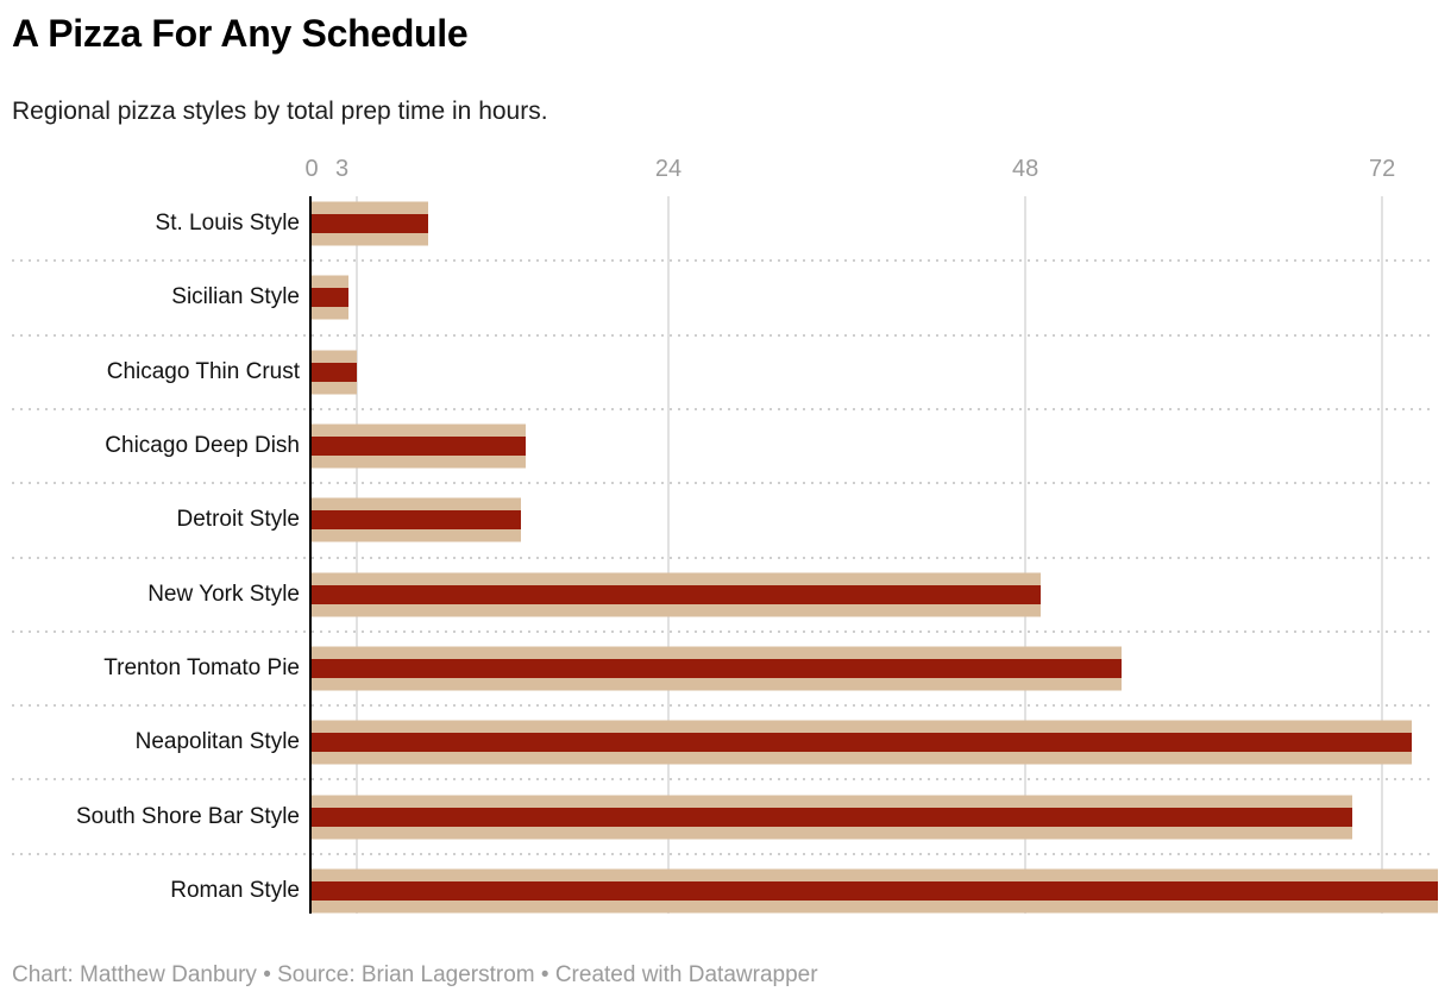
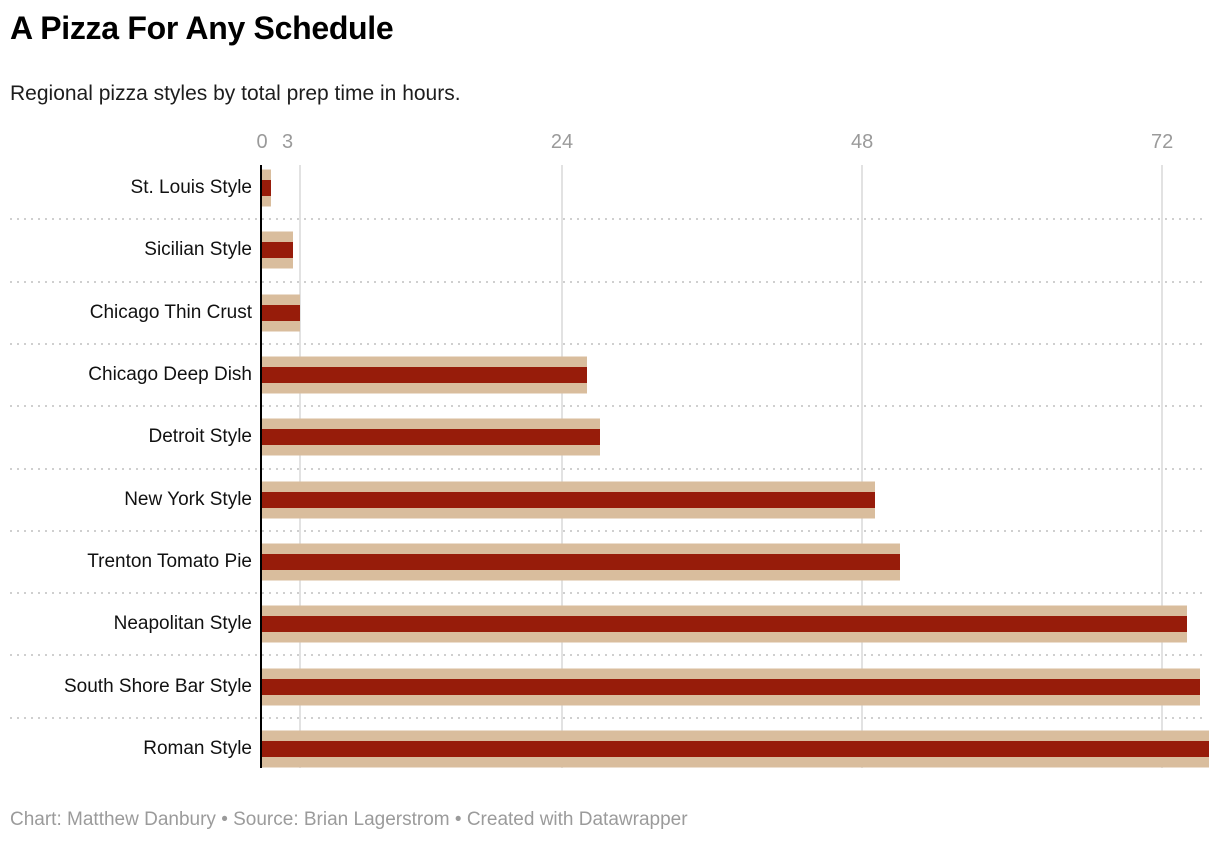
St. Louis Style: 7.8 -> 0.8
Chicago Deep Dish: 14.4 -> 26.0
Detroit Style: 14.1 -> 27.0
Trenton Tomato Pie: 54.5 -> 51.0
South Shore Bar Style: 70.0 -> 75.0
